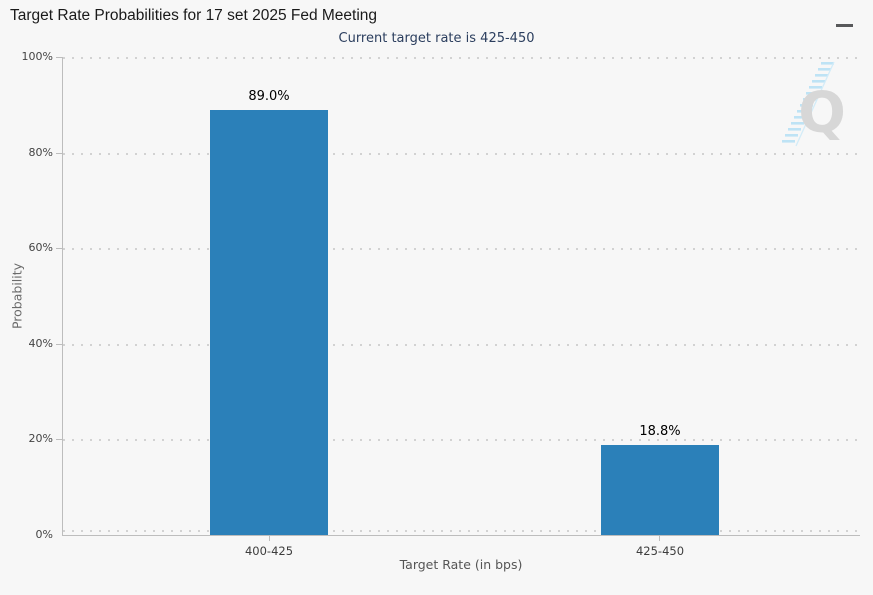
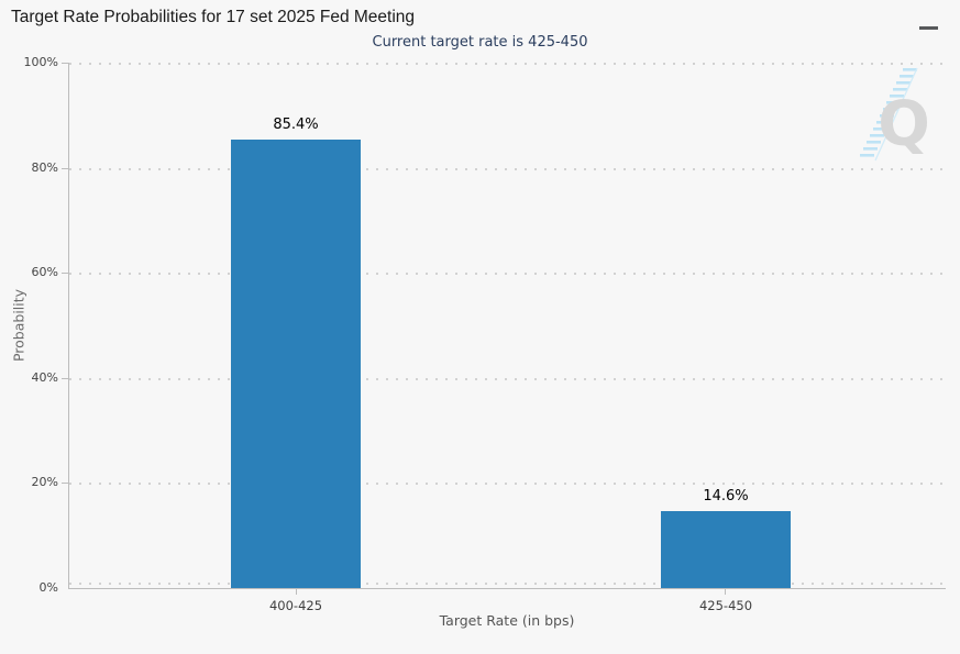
400-425: 89.0% -> 85.4%
425-450: 18.8% -> 14.6%
